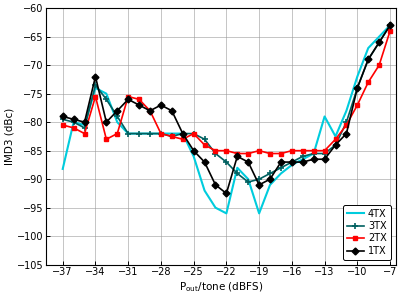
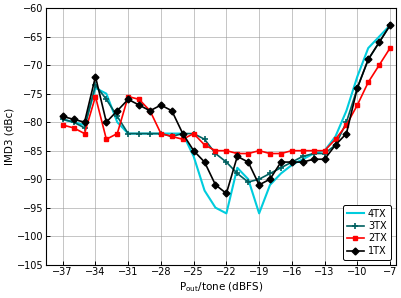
4TX/−37: -88.2 -> -79.5
4TX/−13: -79.0 -> -85.0
2TX/−7: -64.0 -> -67.0
